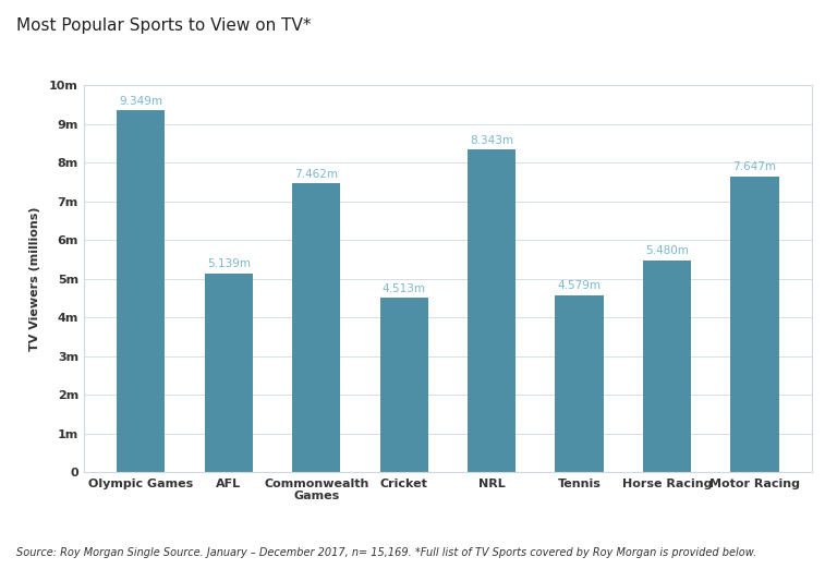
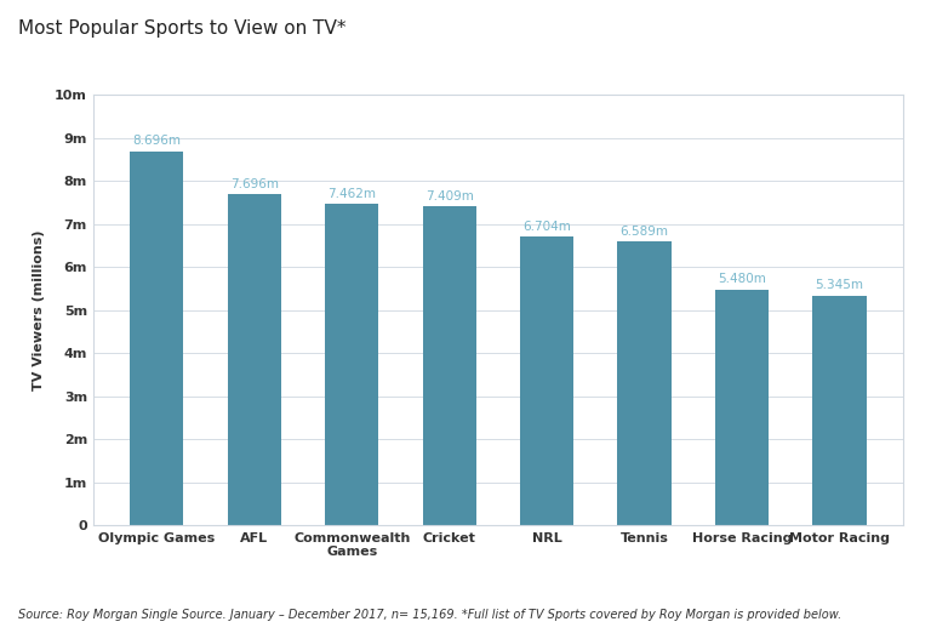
Olympic Games: 9.349m -> 8.696m
AFL: 5.139m -> 7.696m
Cricket: 4.513m -> 7.409m
NRL: 8.343m -> 6.704m
Tennis: 4.579m -> 6.589m
Motor Racing: 7.647m -> 5.345m
